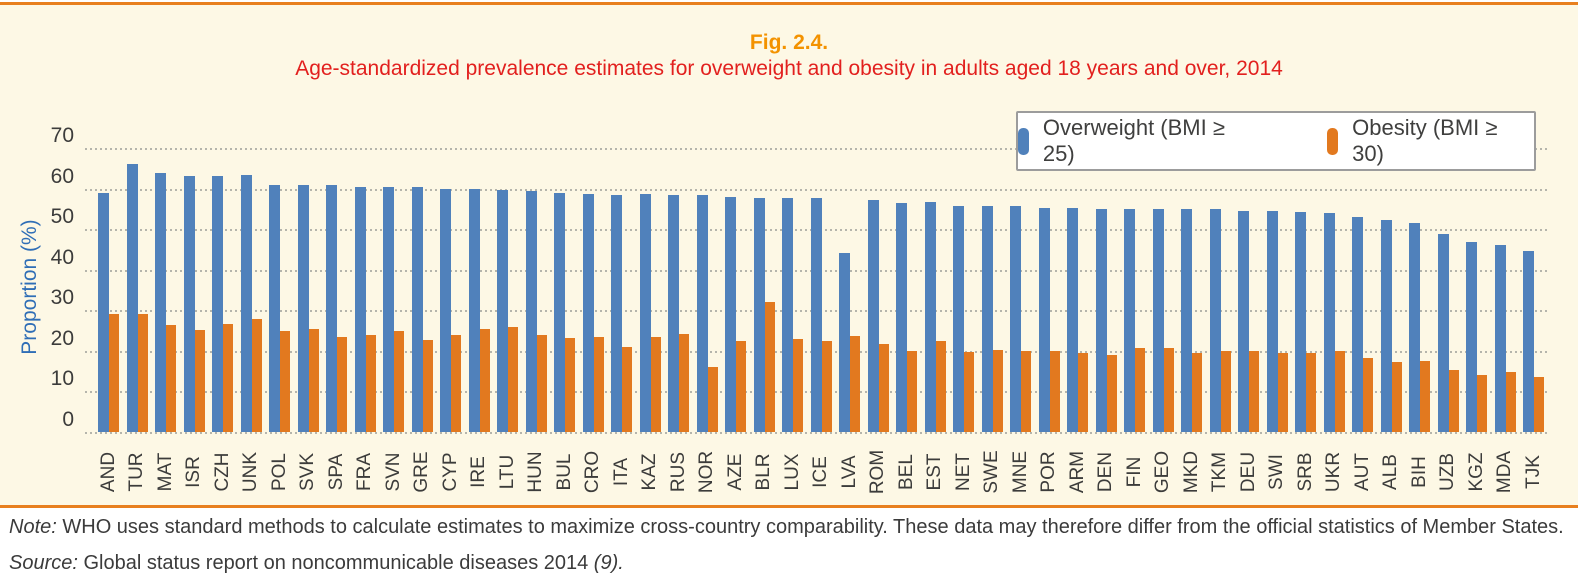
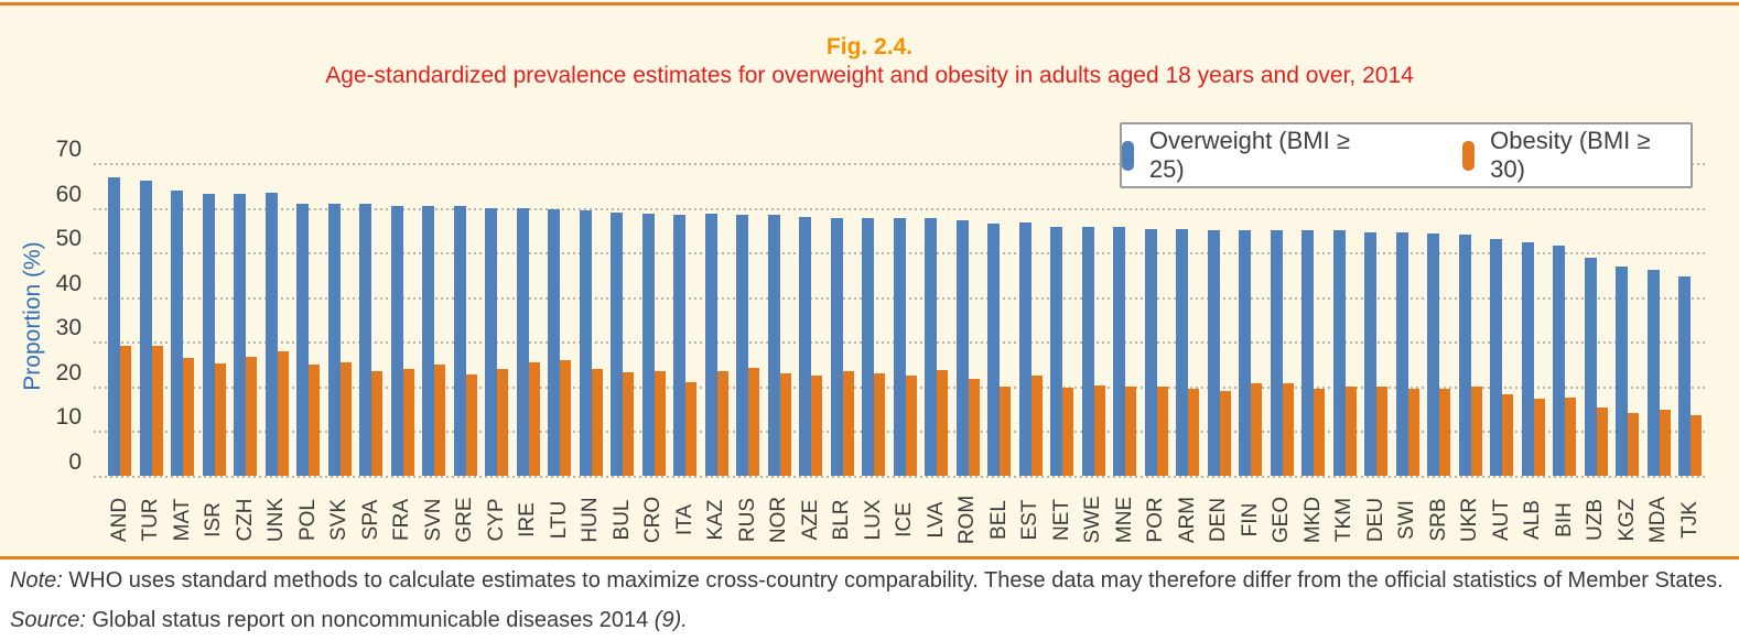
Overweight (BMI ≥ 25)/AND: 59 -> 67
Obesity (BMI ≥ 30)/NOR: 16 -> 23
Obesity (BMI ≥ 30)/BLR: 32 -> 23
Overweight (BMI ≥ 25)/LVA: 44 -> 58
